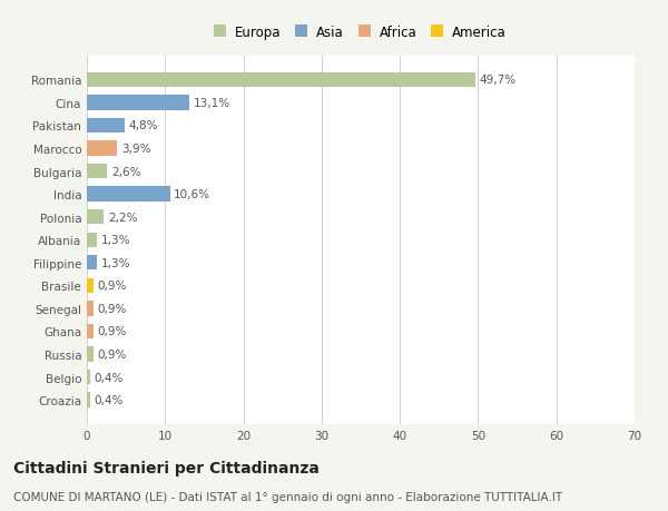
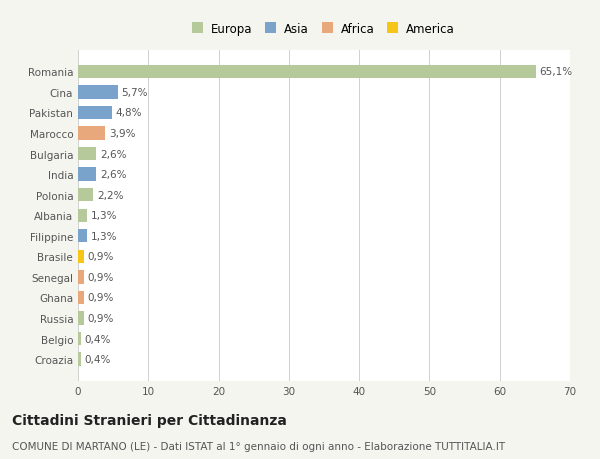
Romania: 49,7% -> 65,1%
Cina: 13,1% -> 5,7%
India: 10,6% -> 2,6%
